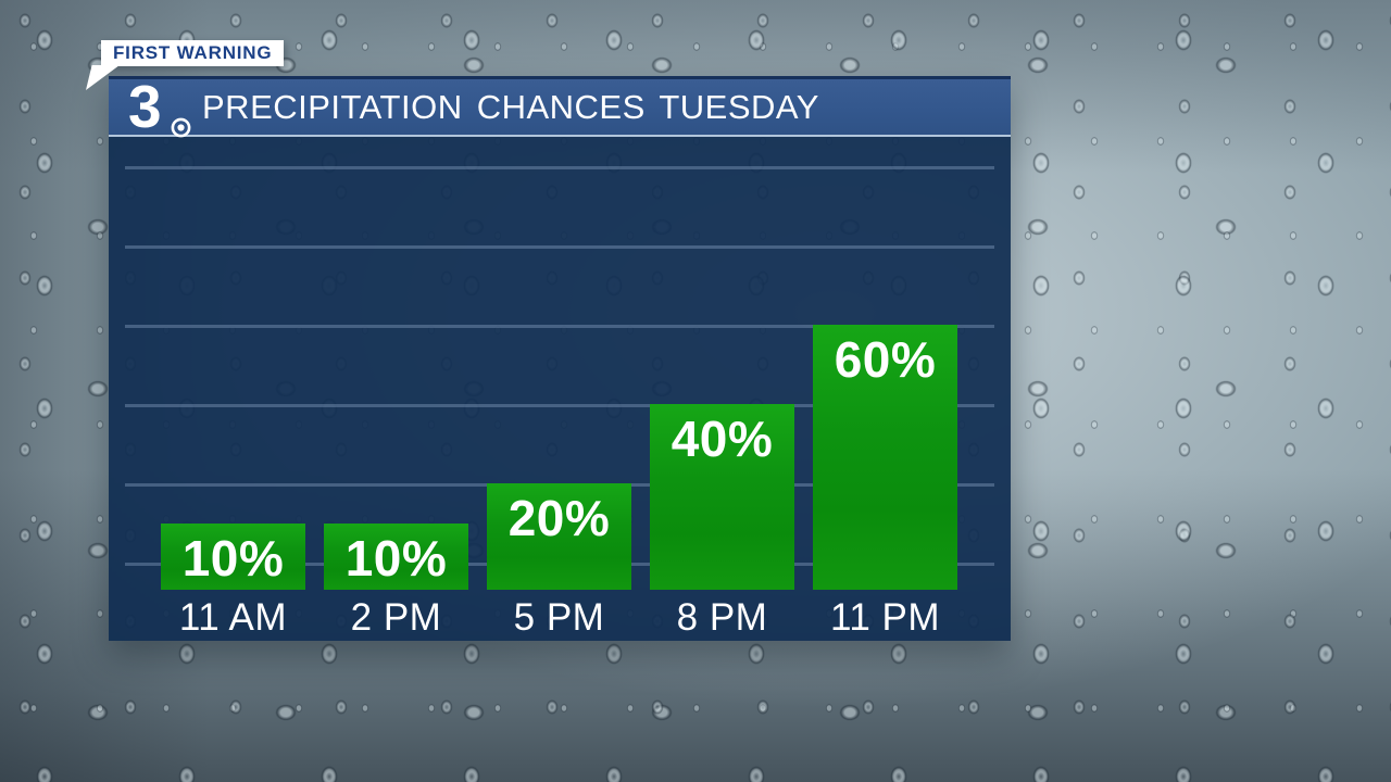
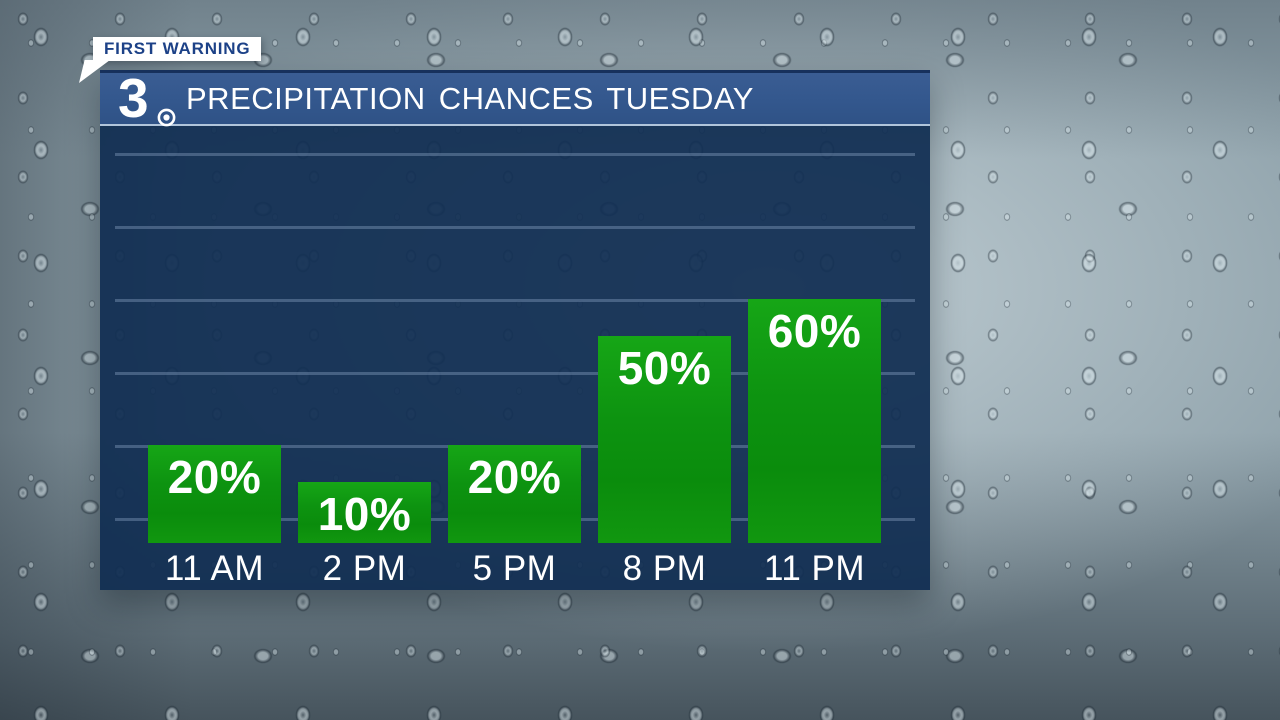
11 AM: 10% -> 20%
8 PM: 40% -> 50%
